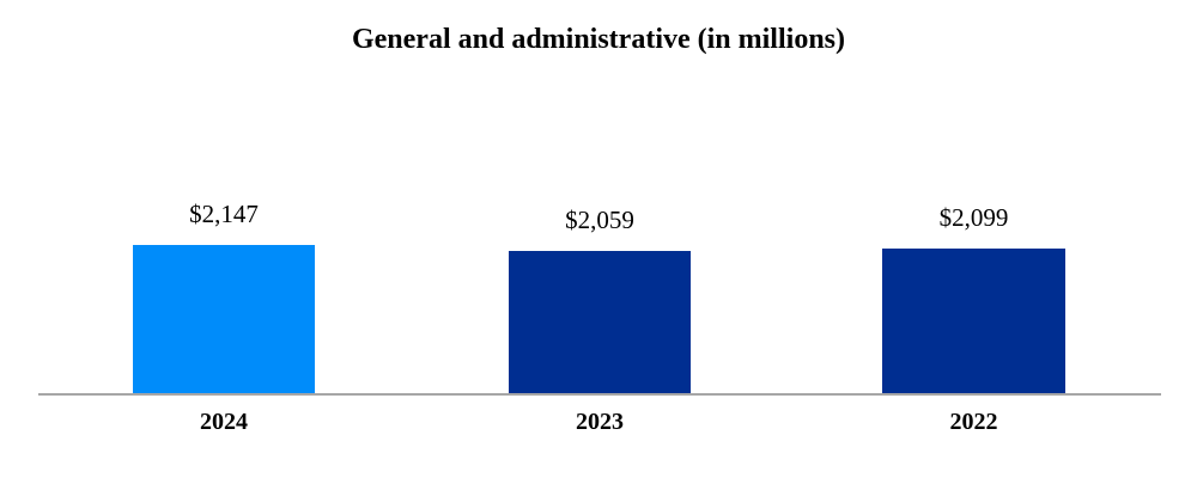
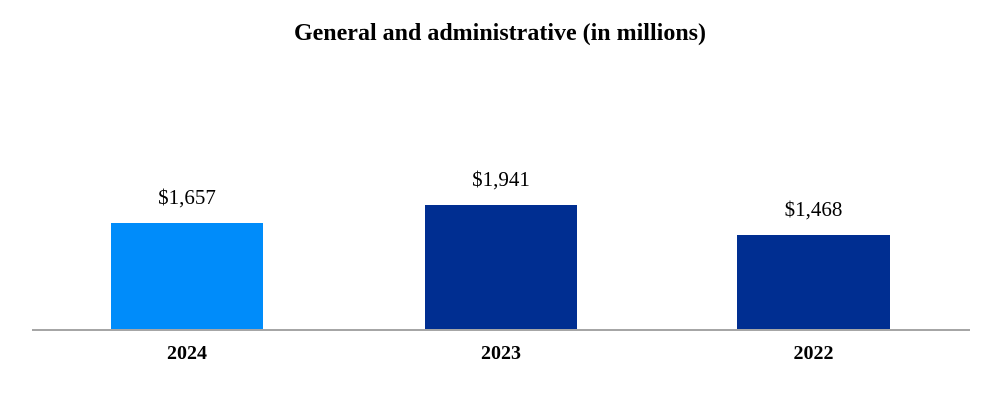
2024: $2,147 -> $1,657
2023: $2,059 -> $1,941
2022: $2,099 -> $1,468
